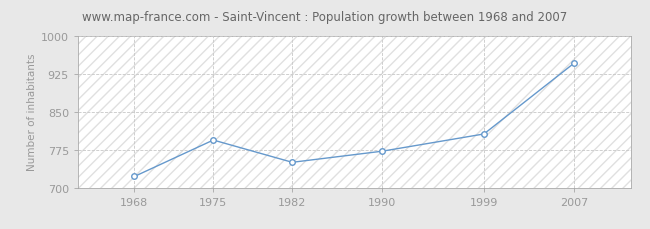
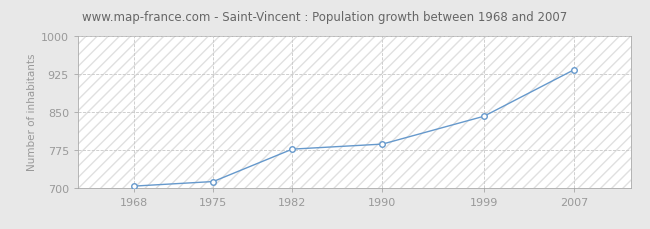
1968: 722 -> 703
1975: 794 -> 712
1982: 750 -> 776
1990: 772 -> 786
1999: 806 -> 841
2007: 946 -> 933
